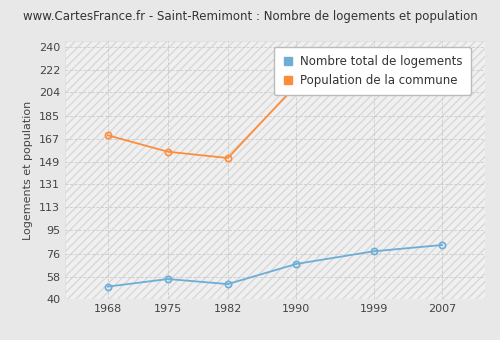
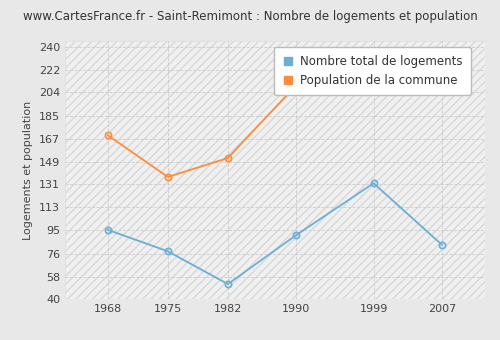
Nombre total de logements/1968: 50 -> 95
Nombre total de logements/1975: 56 -> 78
Population de la commune/1975: 157 -> 137
Nombre total de logements/1990: 68 -> 91
Nombre total de logements/1999: 78 -> 132
